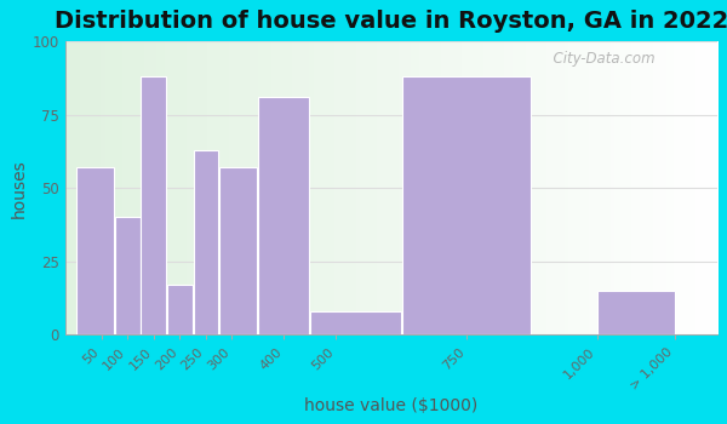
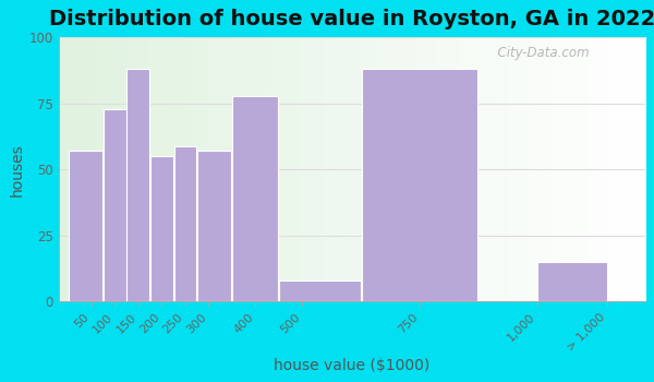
100: 40 -> 73
200: 17 -> 55
250: 63 -> 59
400: 81 -> 78
